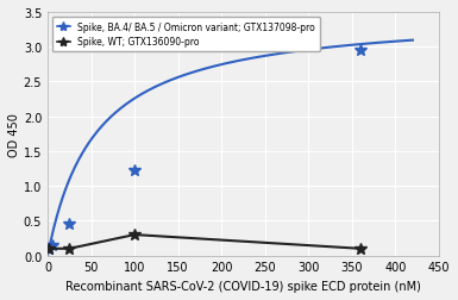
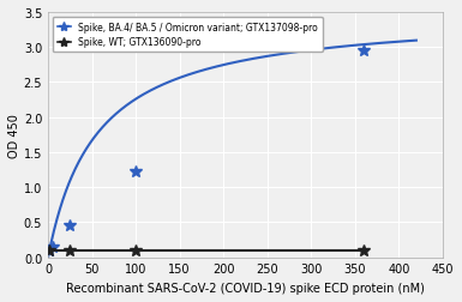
Spike, WT; GTX136090-pro/100: 0.3 -> 0.1
